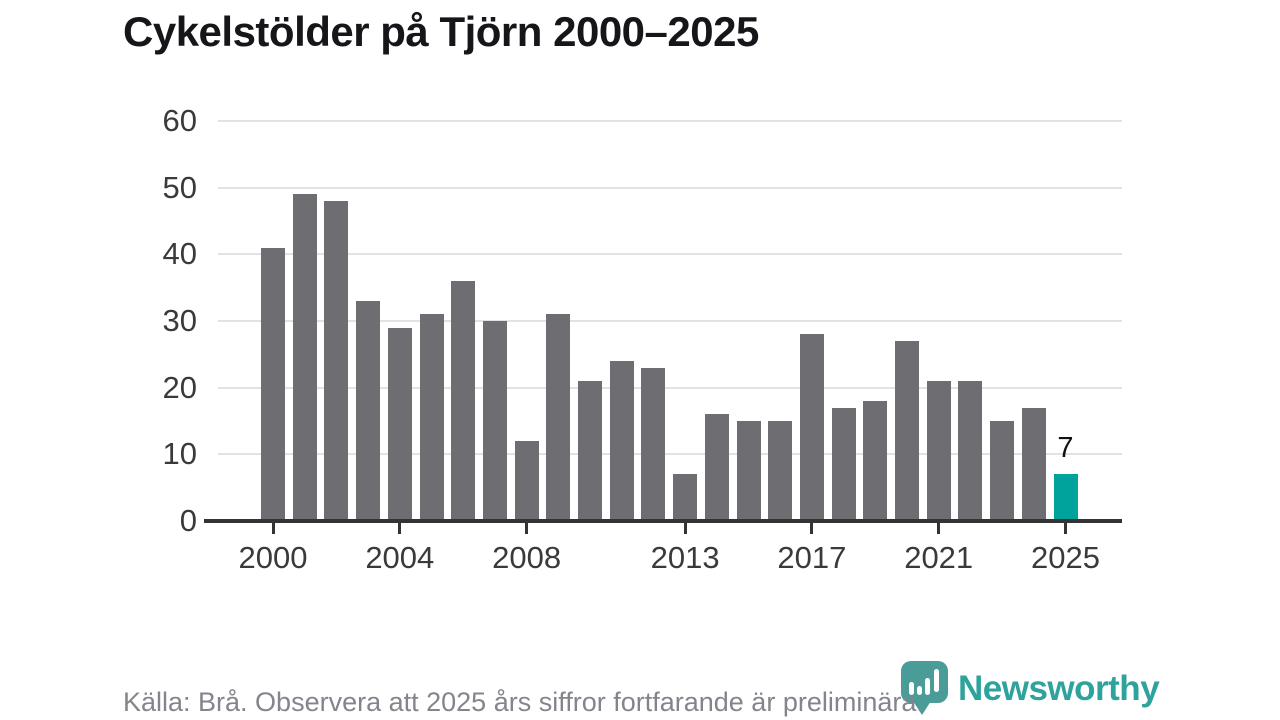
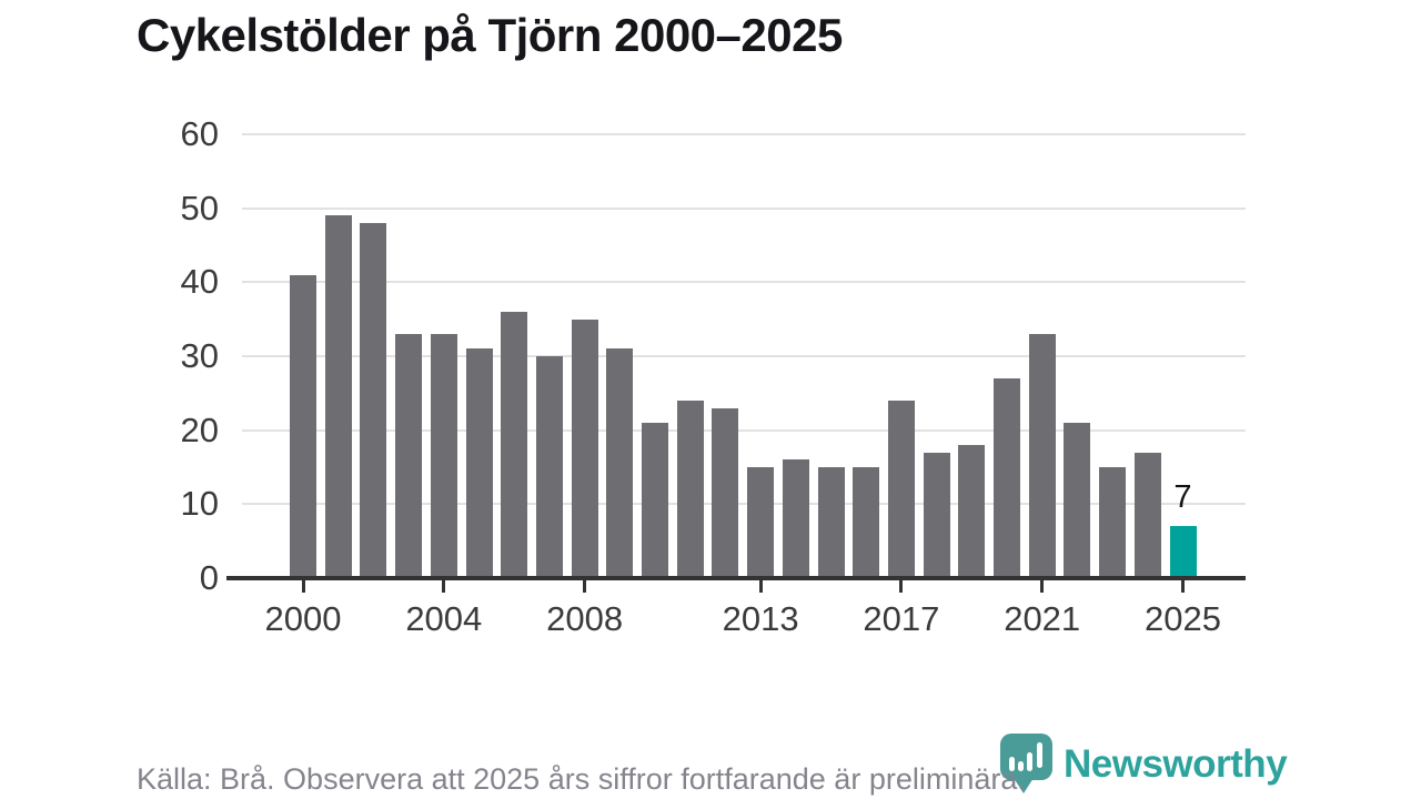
2004: 29 -> 33
2008: 12 -> 35
2013: 7 -> 15
2017: 28 -> 24
2021: 21 -> 33
